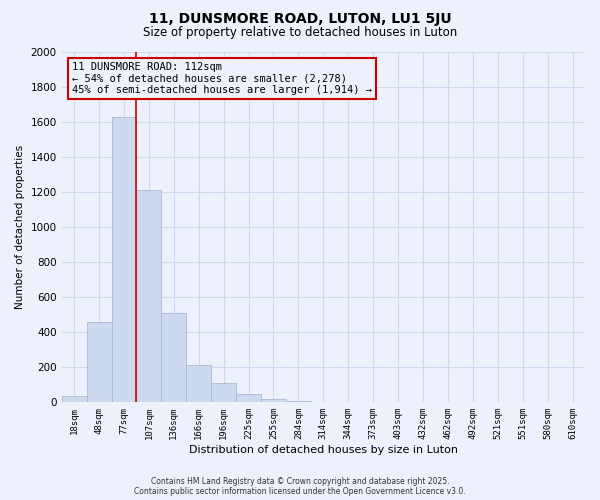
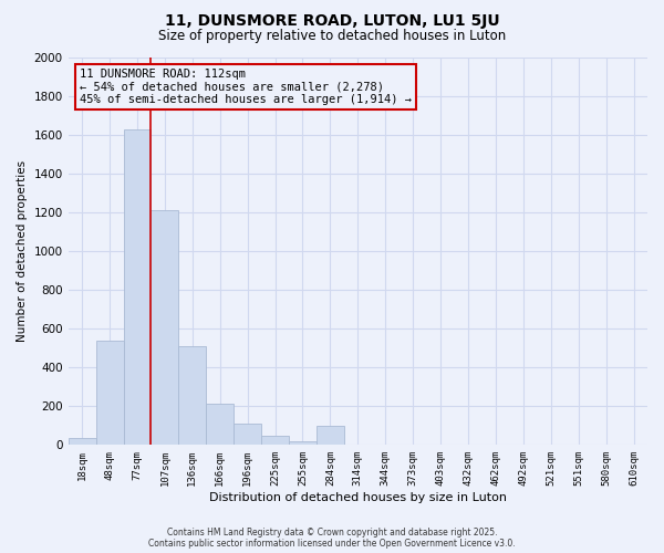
48sqm: 460 -> 540
284sqm: 10 -> 100
